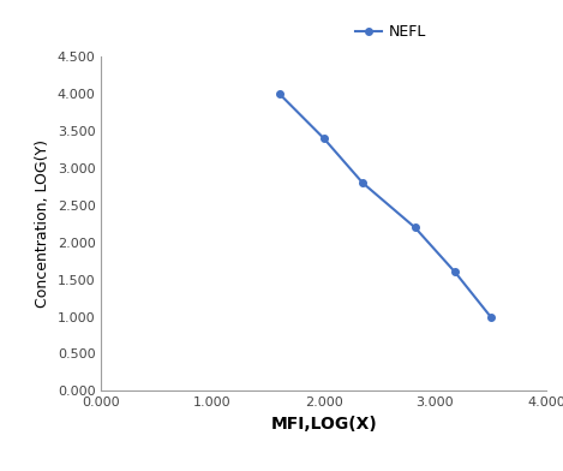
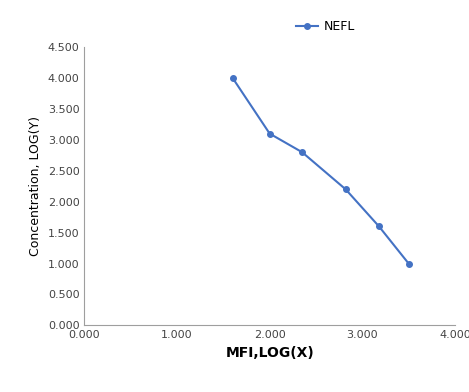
2.000: 3.4 -> 3.1
